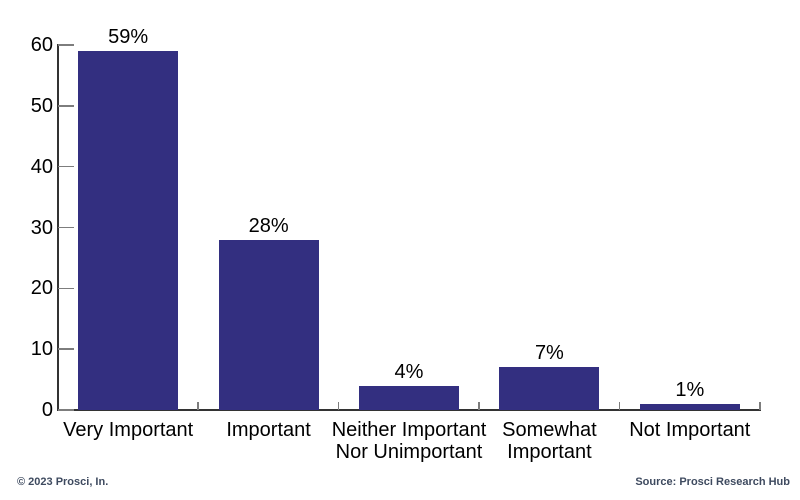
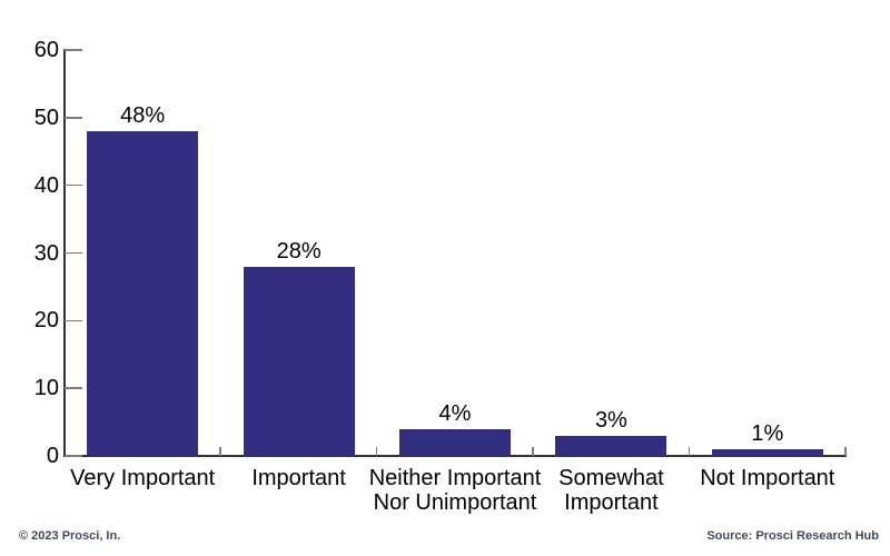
Very Important: 59% -> 48%
Somewhat Important: 7% -> 3%
